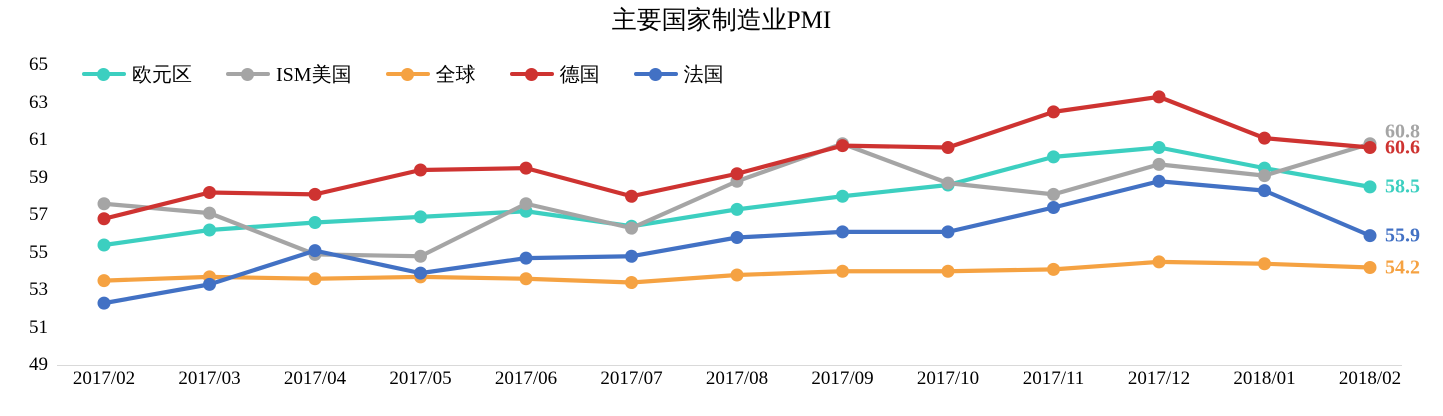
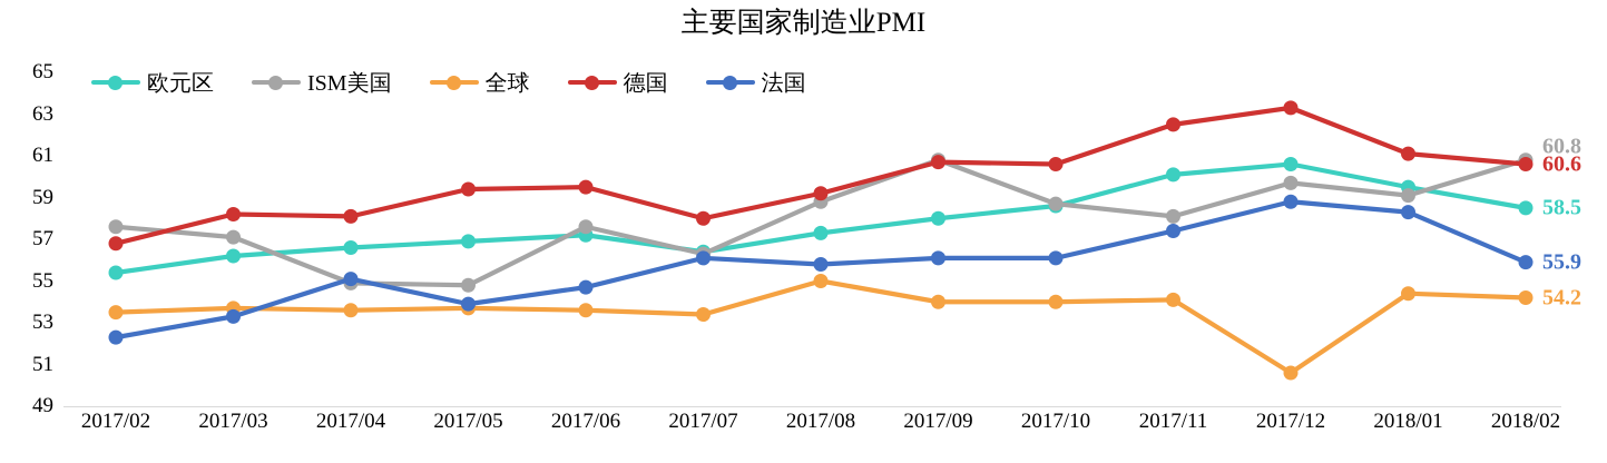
法国/2017/07: 54.8 -> 56.1
全球/2017/08: 53.8 -> 55.0
全球/2017/12: 54.5 -> 50.6
